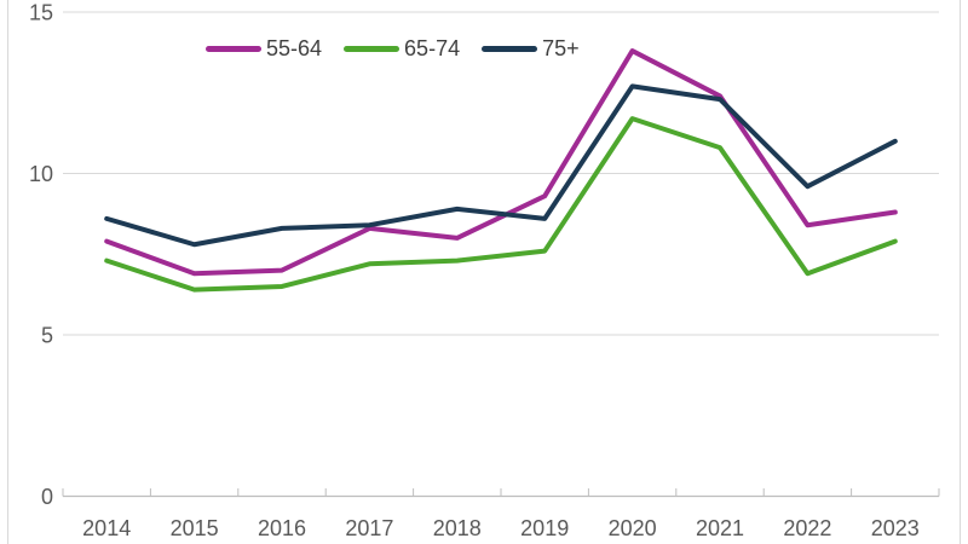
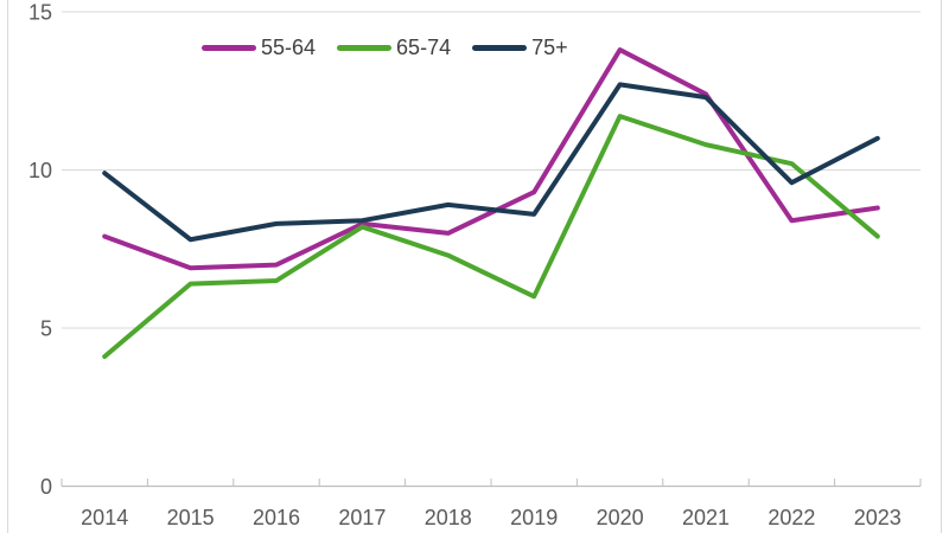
65-74/2014: 7.3 -> 4.1
75+/2014: 8.6 -> 9.9
65-74/2017: 7.2 -> 8.2
65-74/2019: 7.6 -> 6.0
65-74/2022: 6.9 -> 10.2
